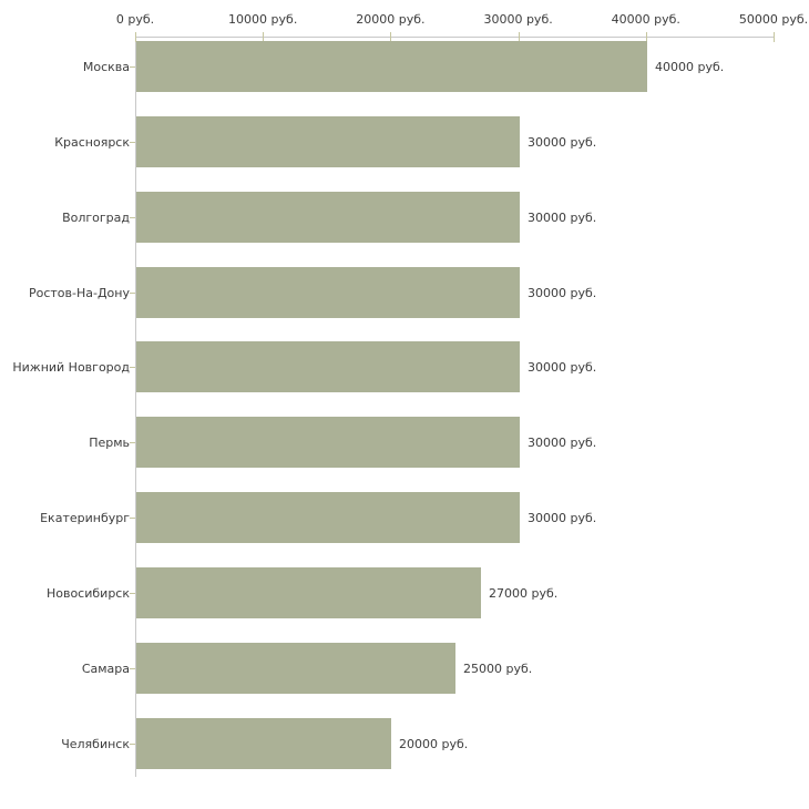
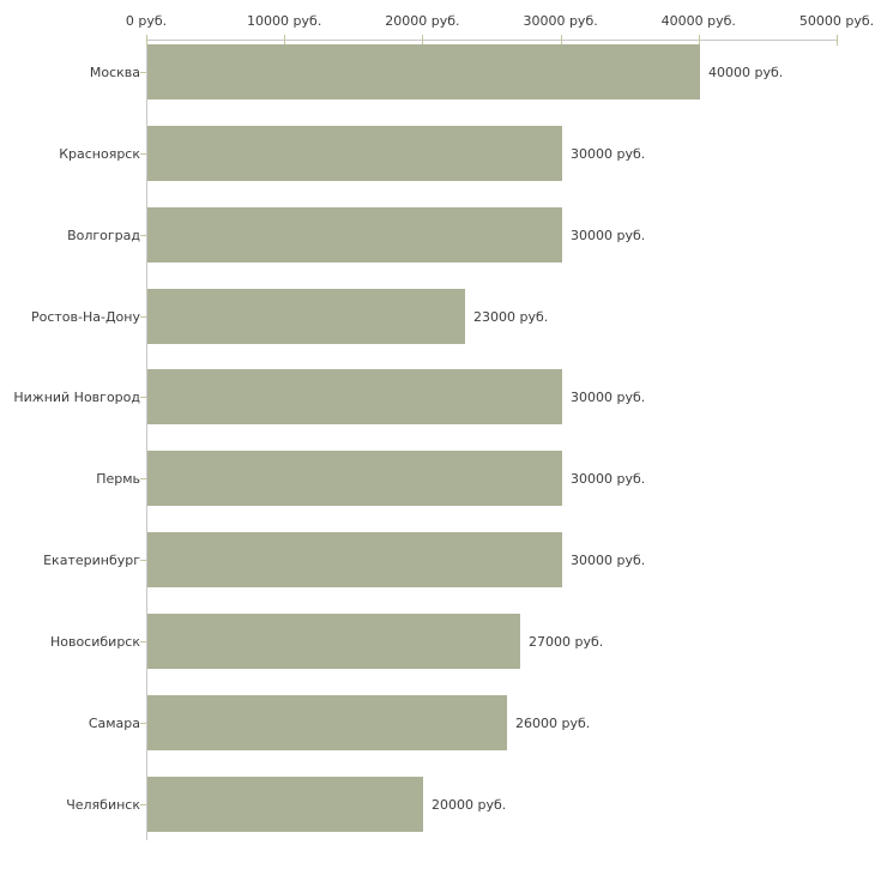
Ростов-На-Дону: 30000 -> 23000
Самара: 25000 -> 26000
